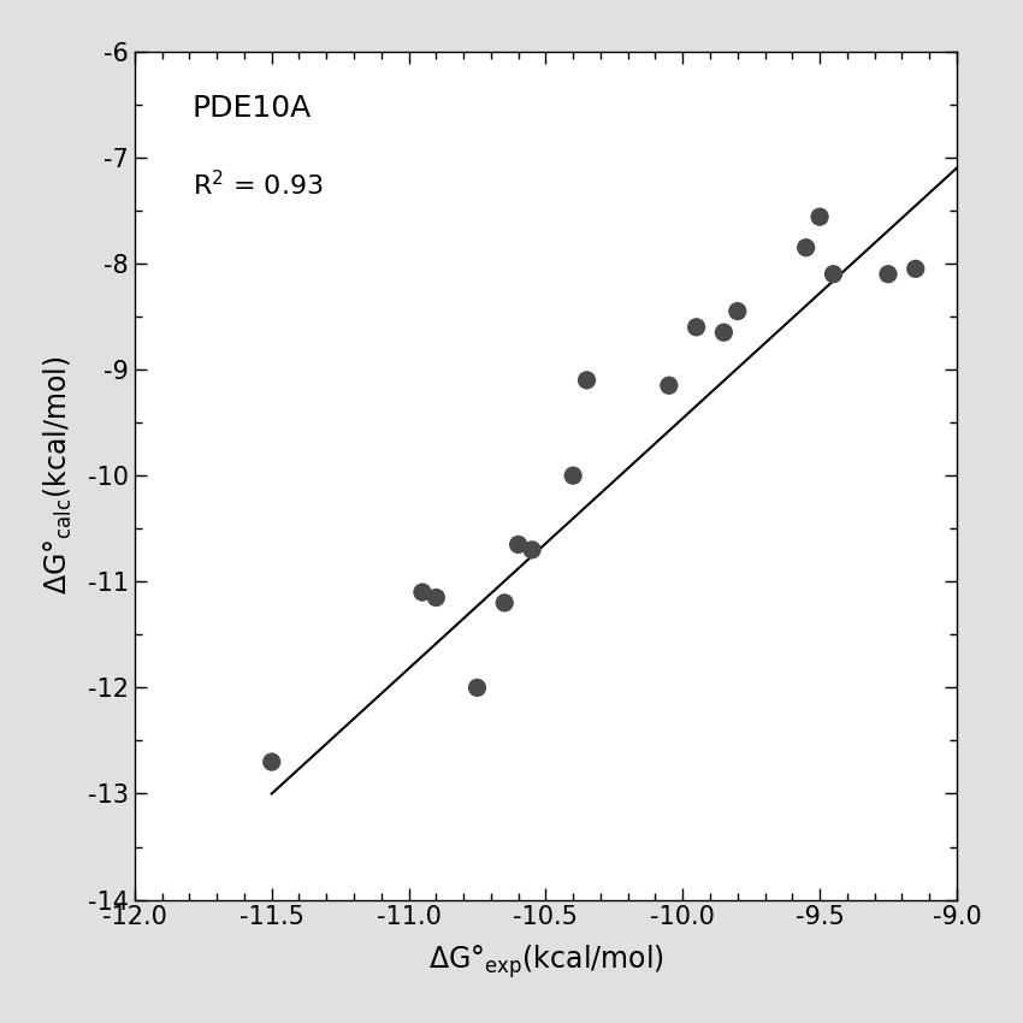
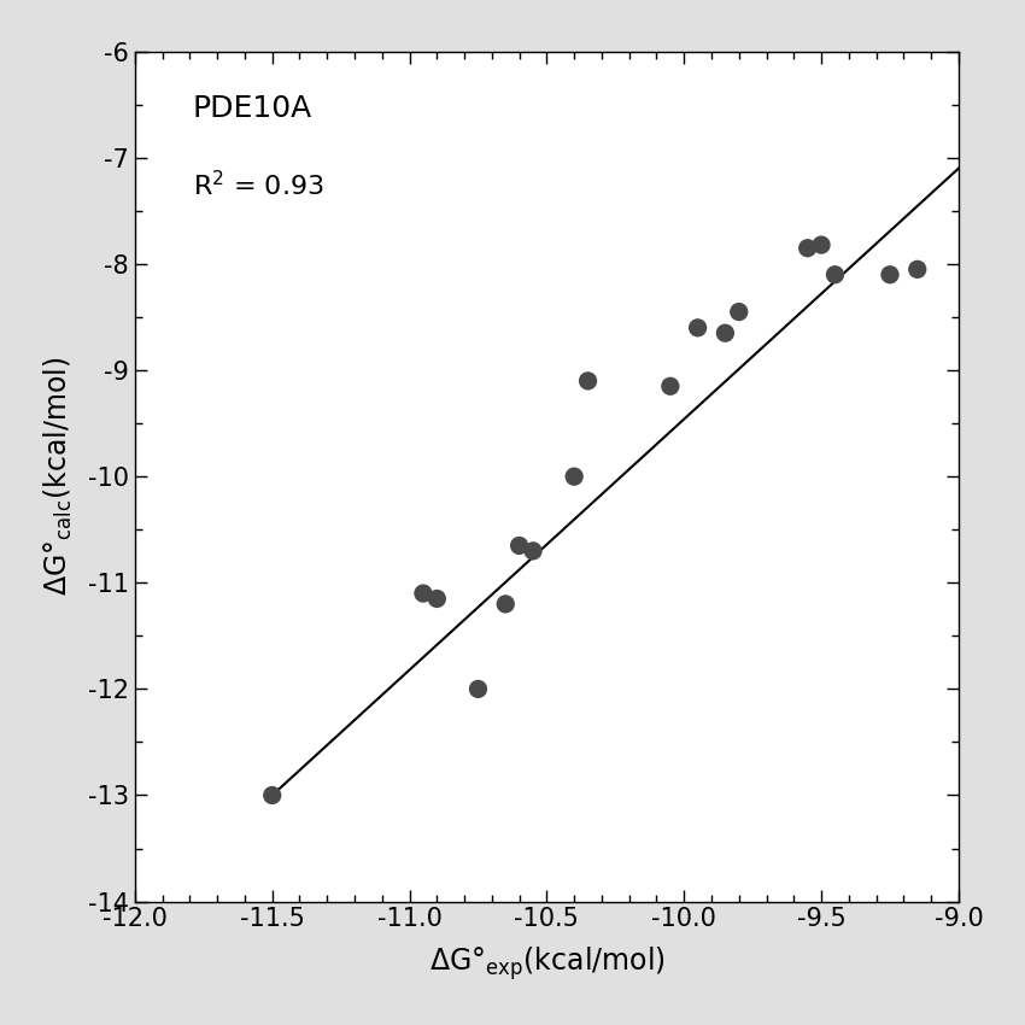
-11.5: -12.70 -> -13.00
-9.5: -7.56 -> -7.82
